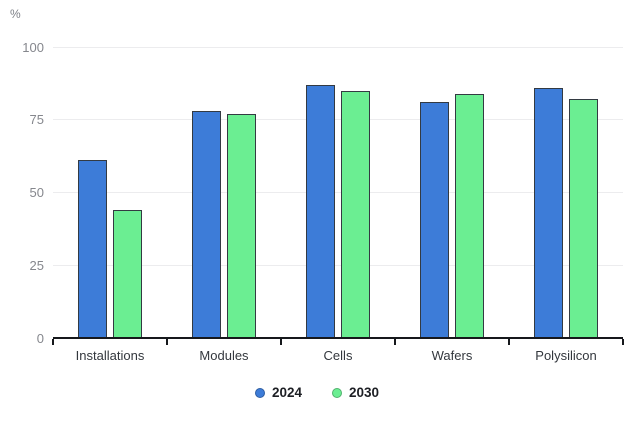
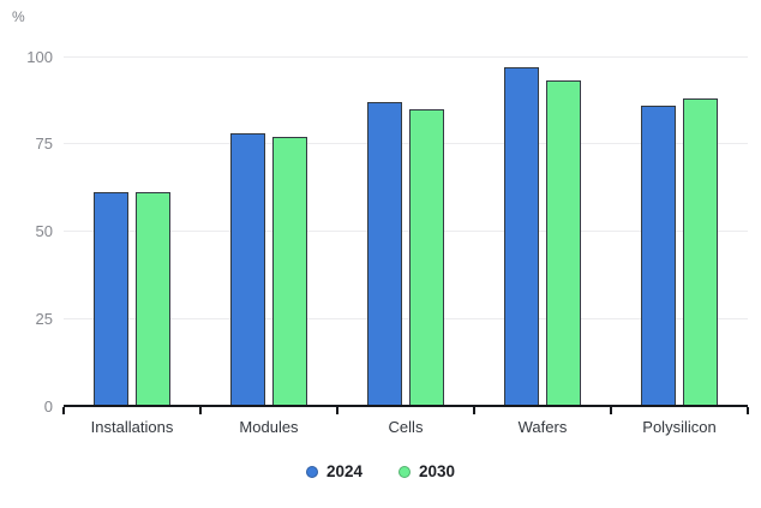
2030/Installations: 44 -> 61
2024/Wafers: 81 -> 97
2030/Wafers: 84 -> 93
2030/Polysilicon: 82 -> 88
